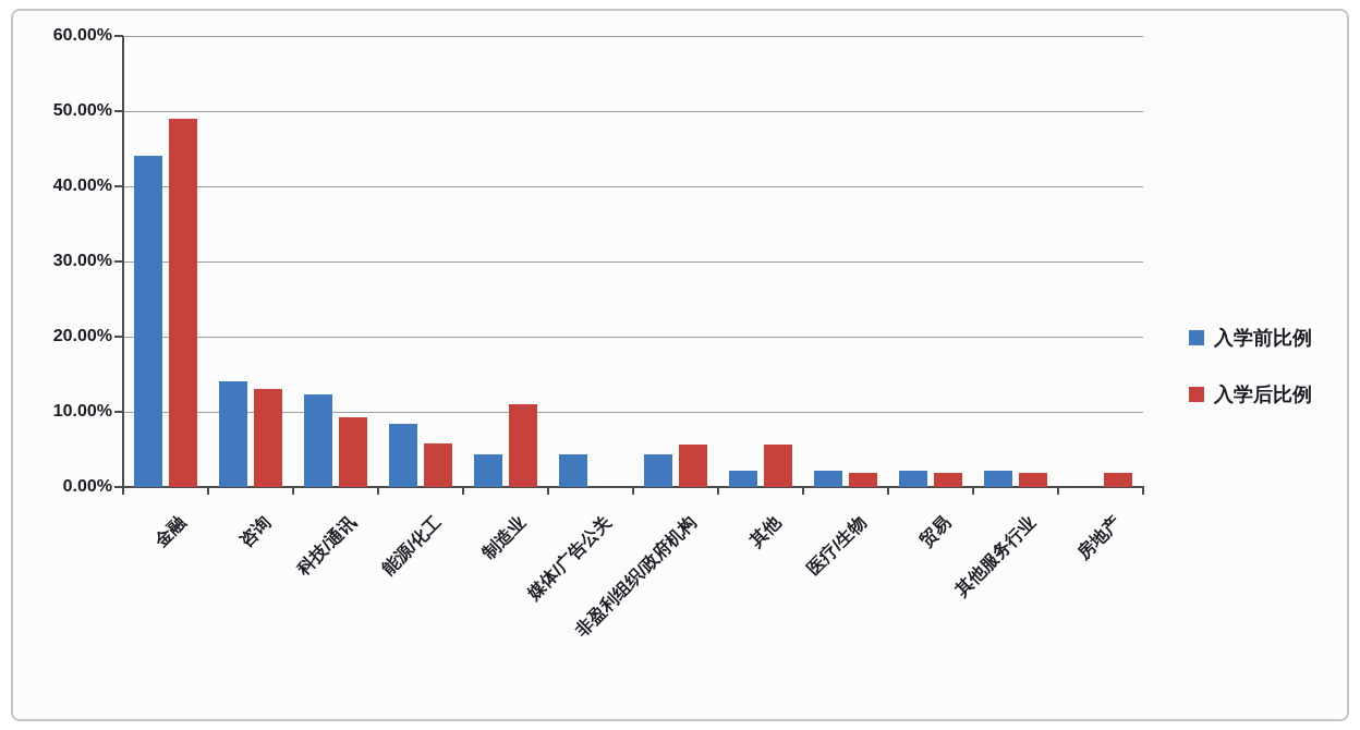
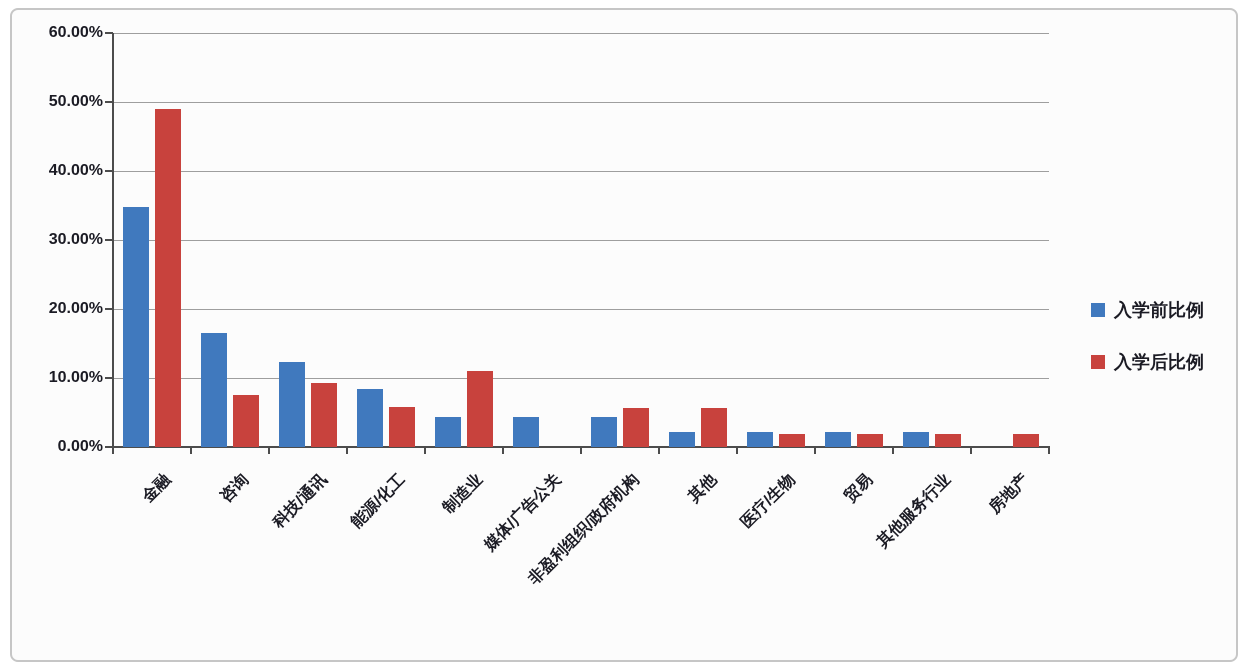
入学前比例/金融: 44% -> 35%
入学前比例/咨询: 14% -> 16%
入学后比例/咨询: 13% -> 8%
